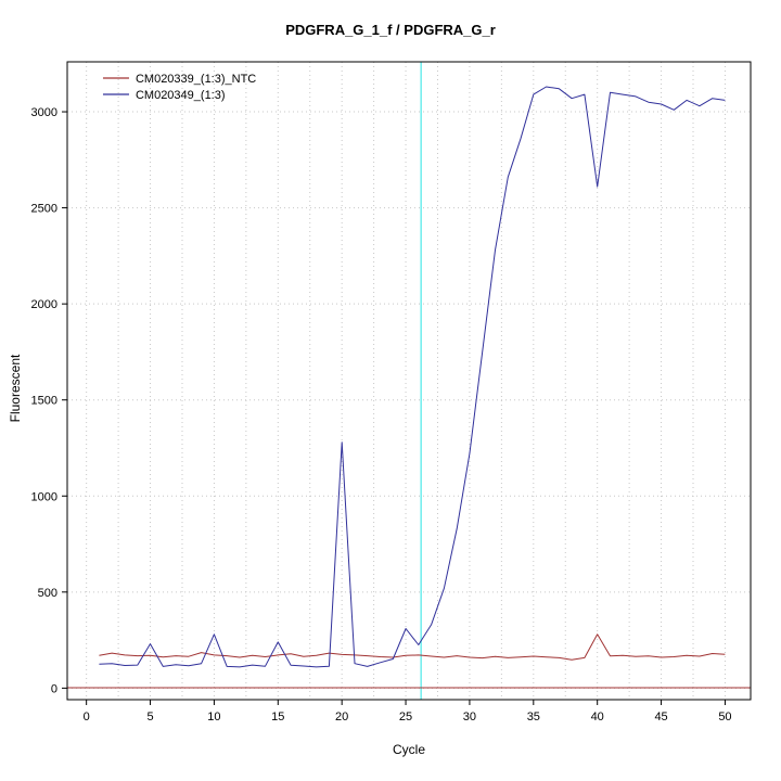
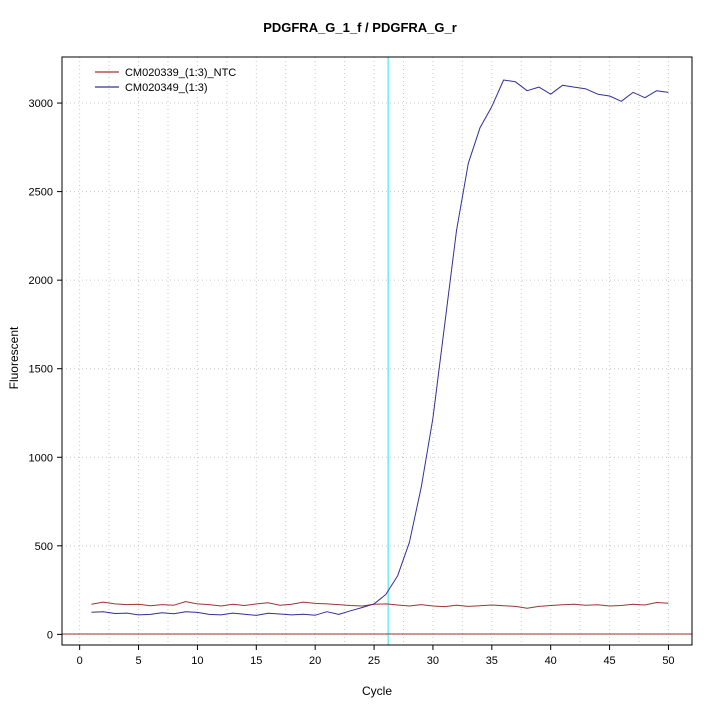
CM020349_(1:3)/5: 230 -> 110
CM020349_(1:3)/10: 280 -> 120
CM020349_(1:3)/15: 240 -> 110
CM020349_(1:3)/20: 1280 -> 110
CM020349_(1:3)/25: 310 -> 170
CM020349_(1:3)/35: 3090 -> 2980
CM020339_(1:3)_NTC/40: 280 -> 160
CM020349_(1:3)/40: 2610 -> 3050
